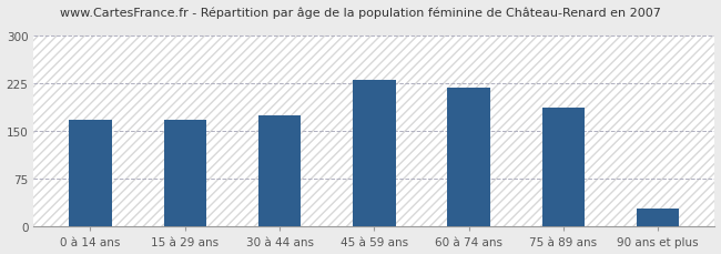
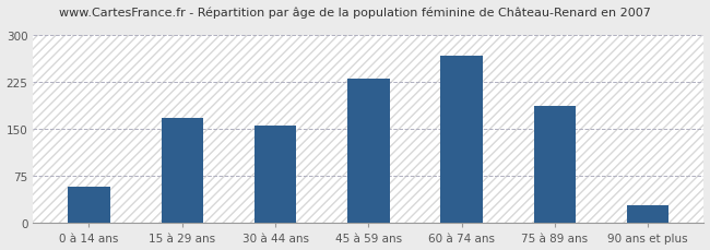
0 à 14 ans: 168 -> 58
30 à 44 ans: 174 -> 156
60 à 74 ans: 218 -> 266
